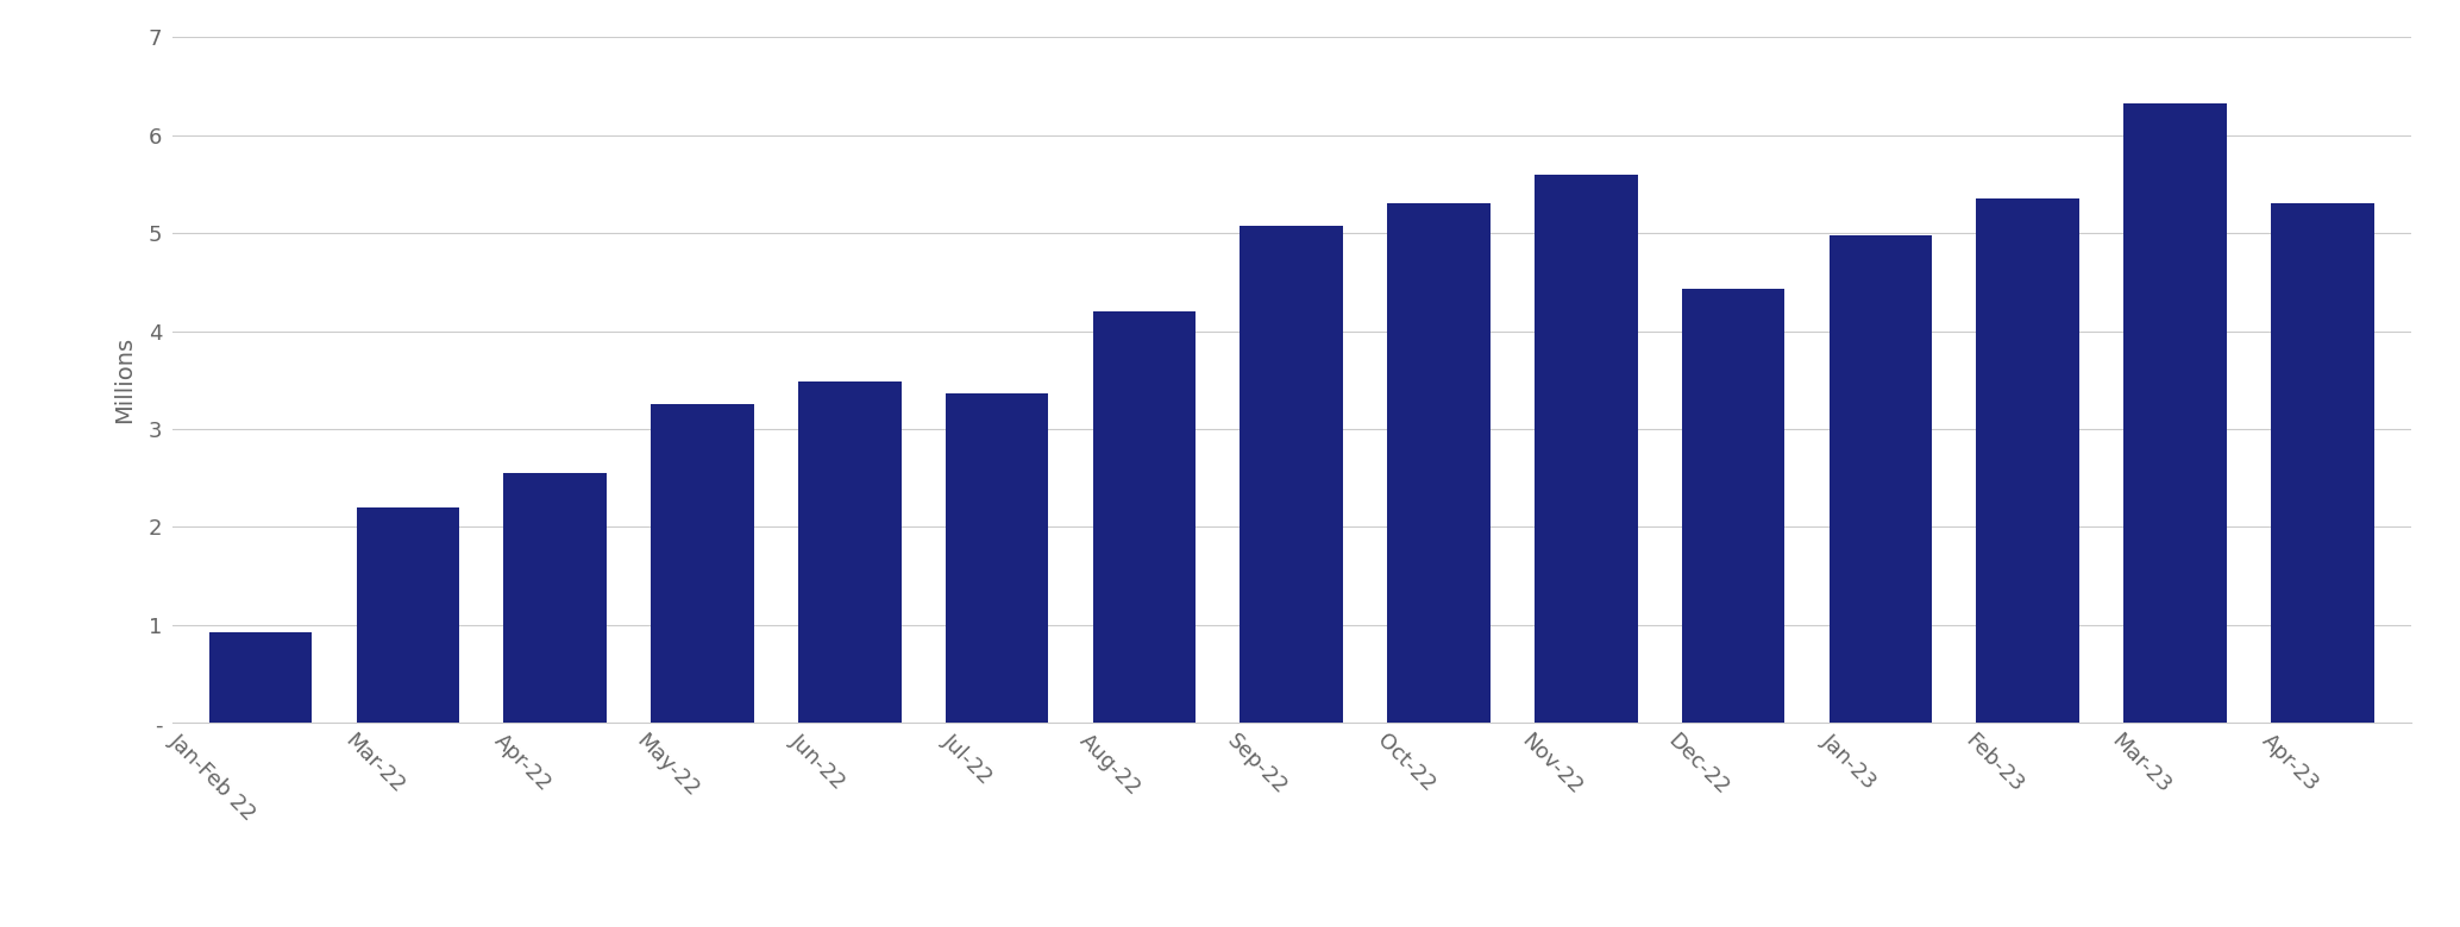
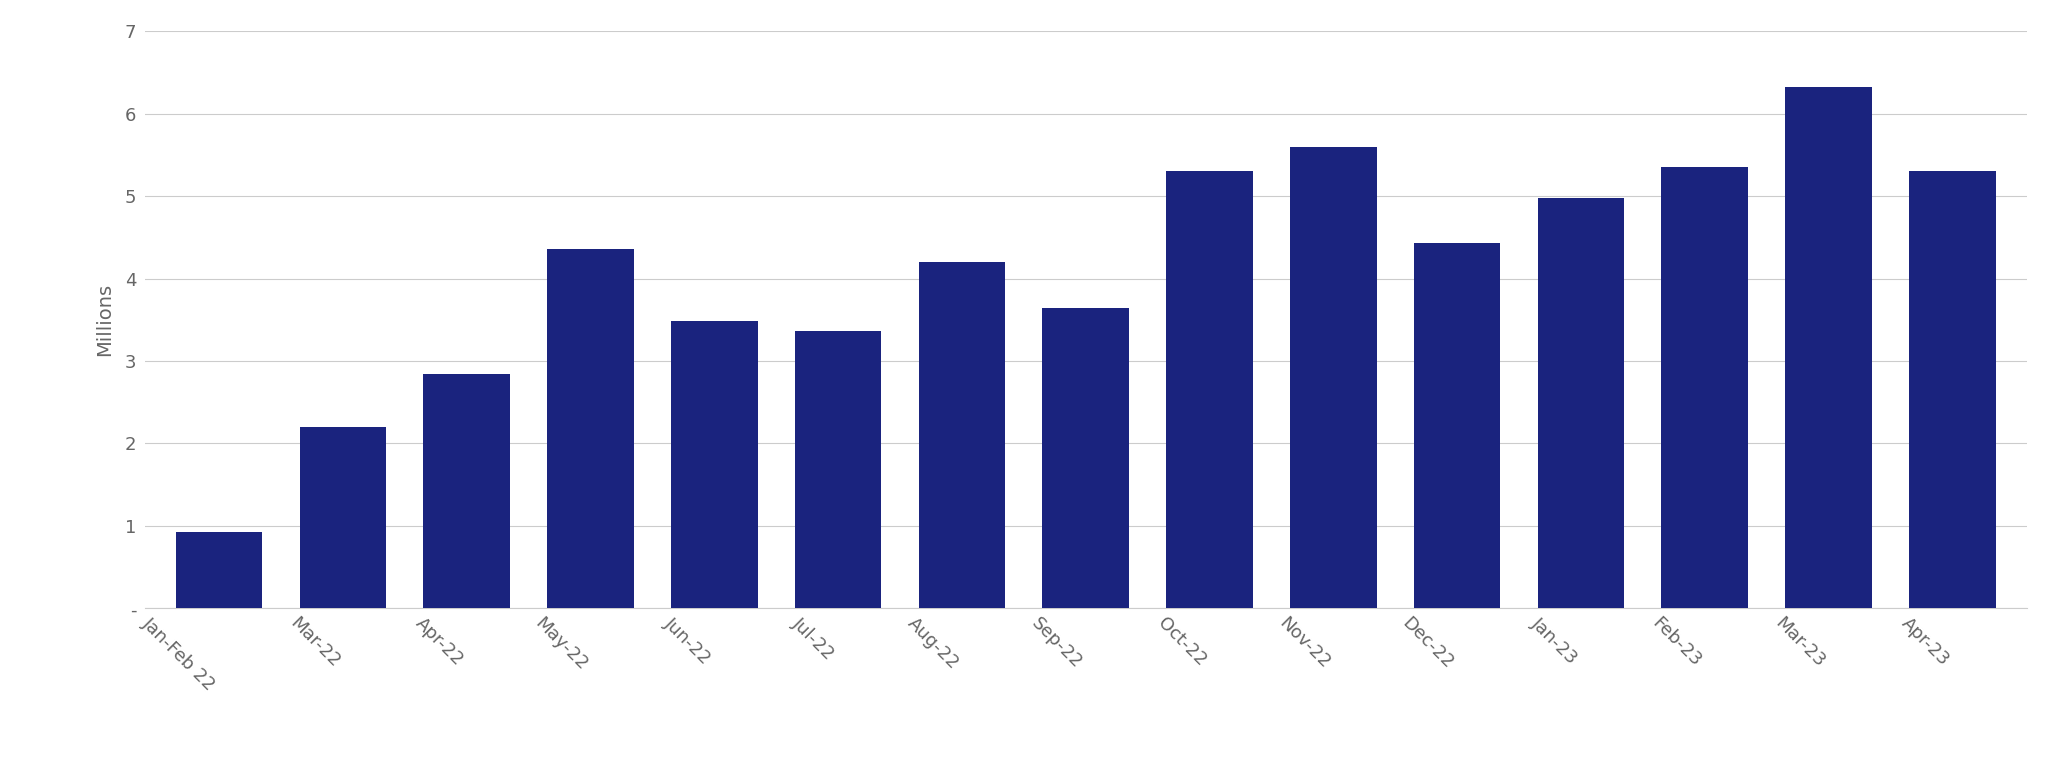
Apr-22: 2.55 -> 2.84
May-22: 3.25 -> 4.36
Sep-22: 5.07 -> 3.64
